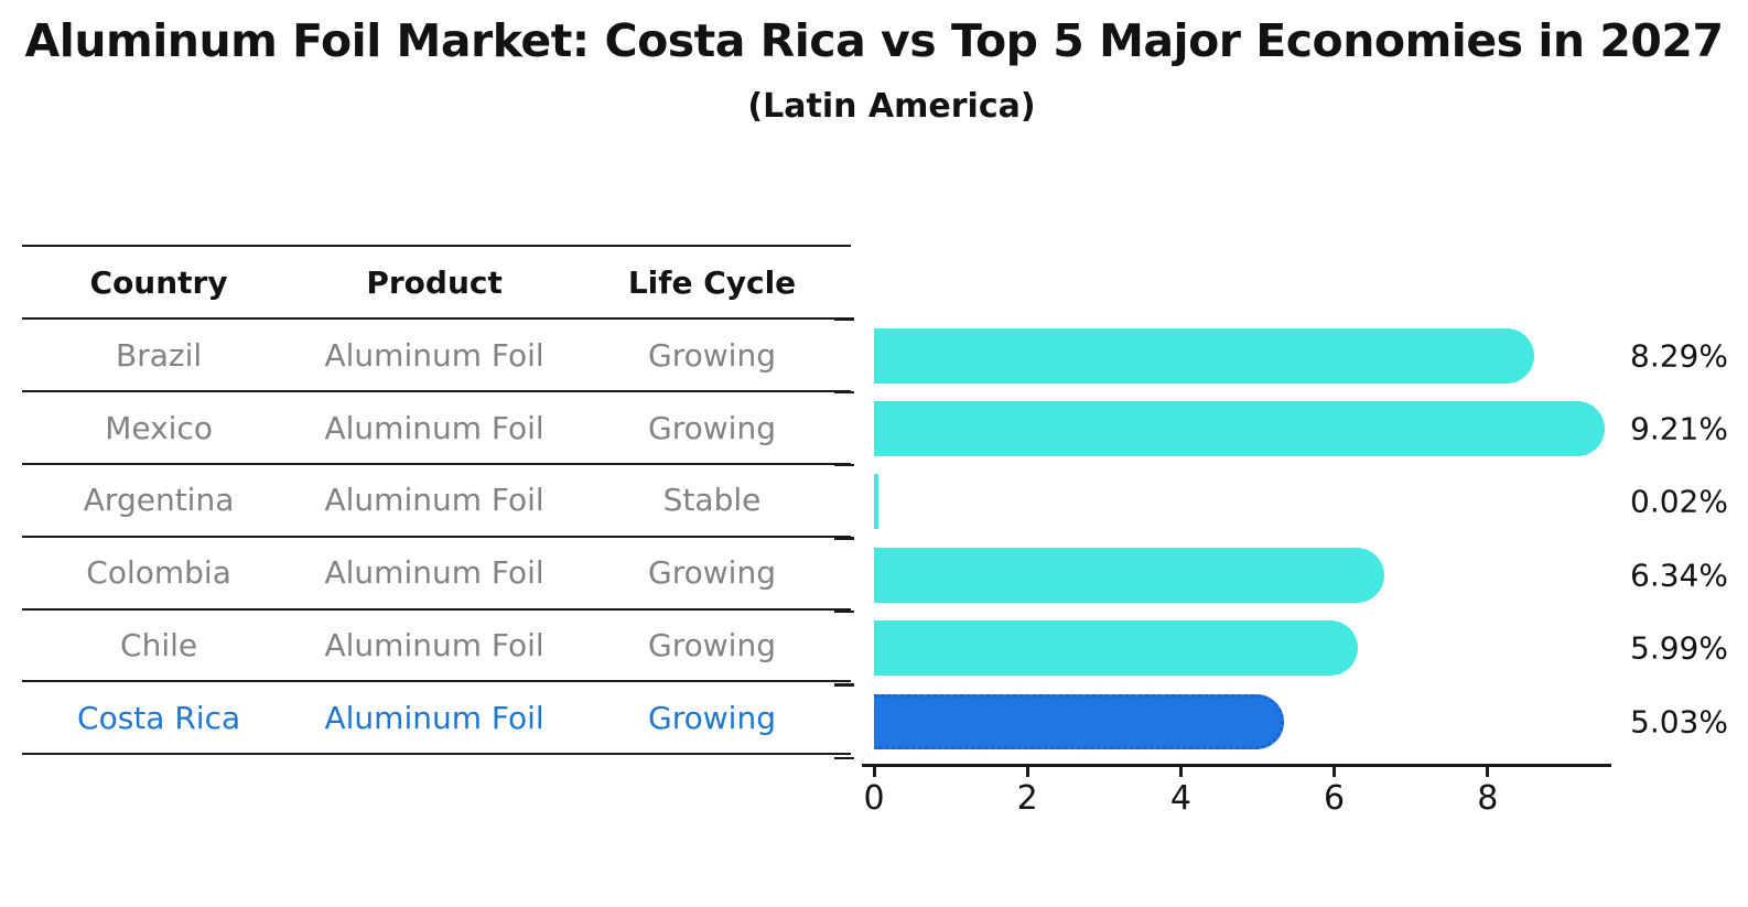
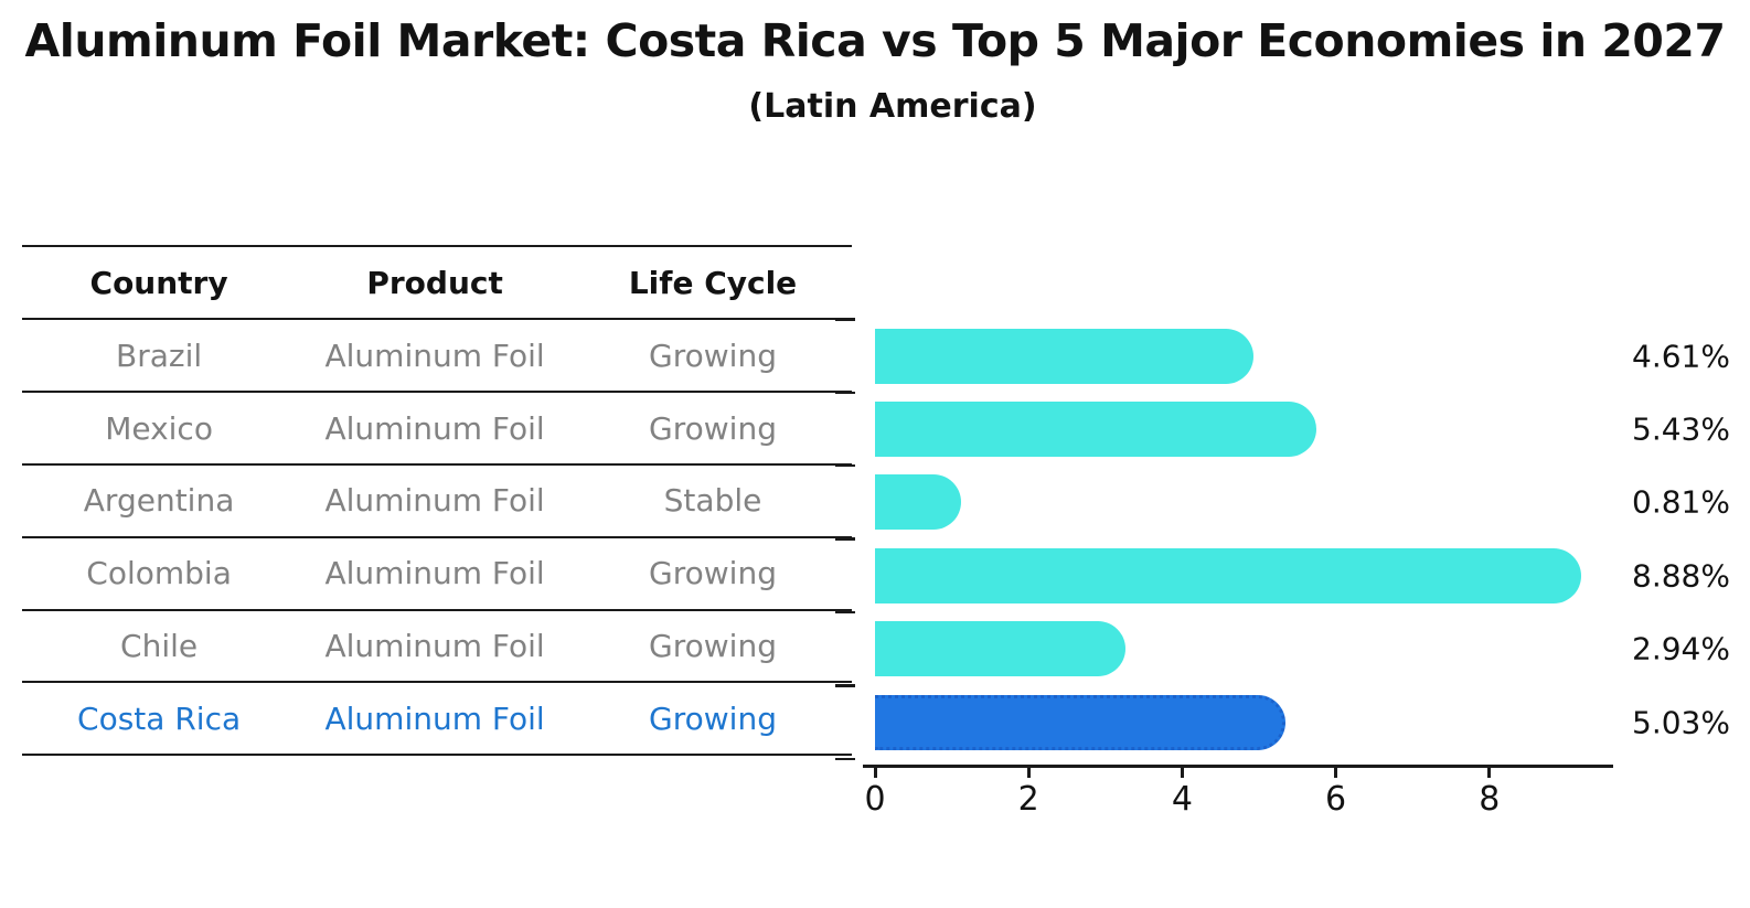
Brazil: 8.29% -> 4.61%
Mexico: 9.21% -> 5.43%
Argentina: 0.02% -> 0.81%
Colombia: 6.34% -> 8.88%
Chile: 5.99% -> 2.94%
